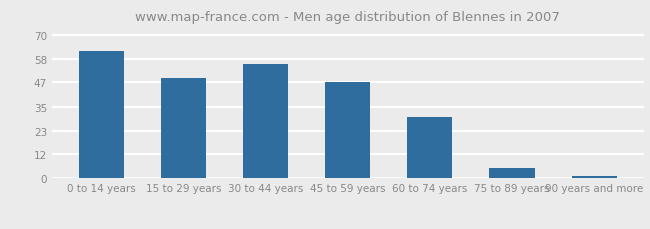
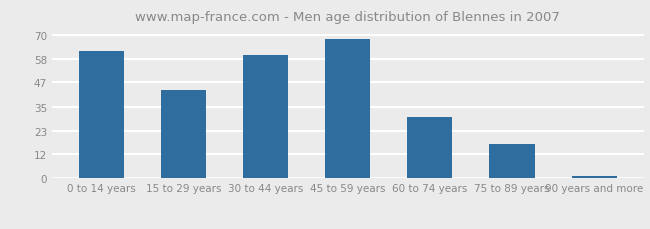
15 to 29 years: 49 -> 43
30 to 44 years: 56 -> 60
45 to 59 years: 47 -> 68
75 to 89 years: 5 -> 17
